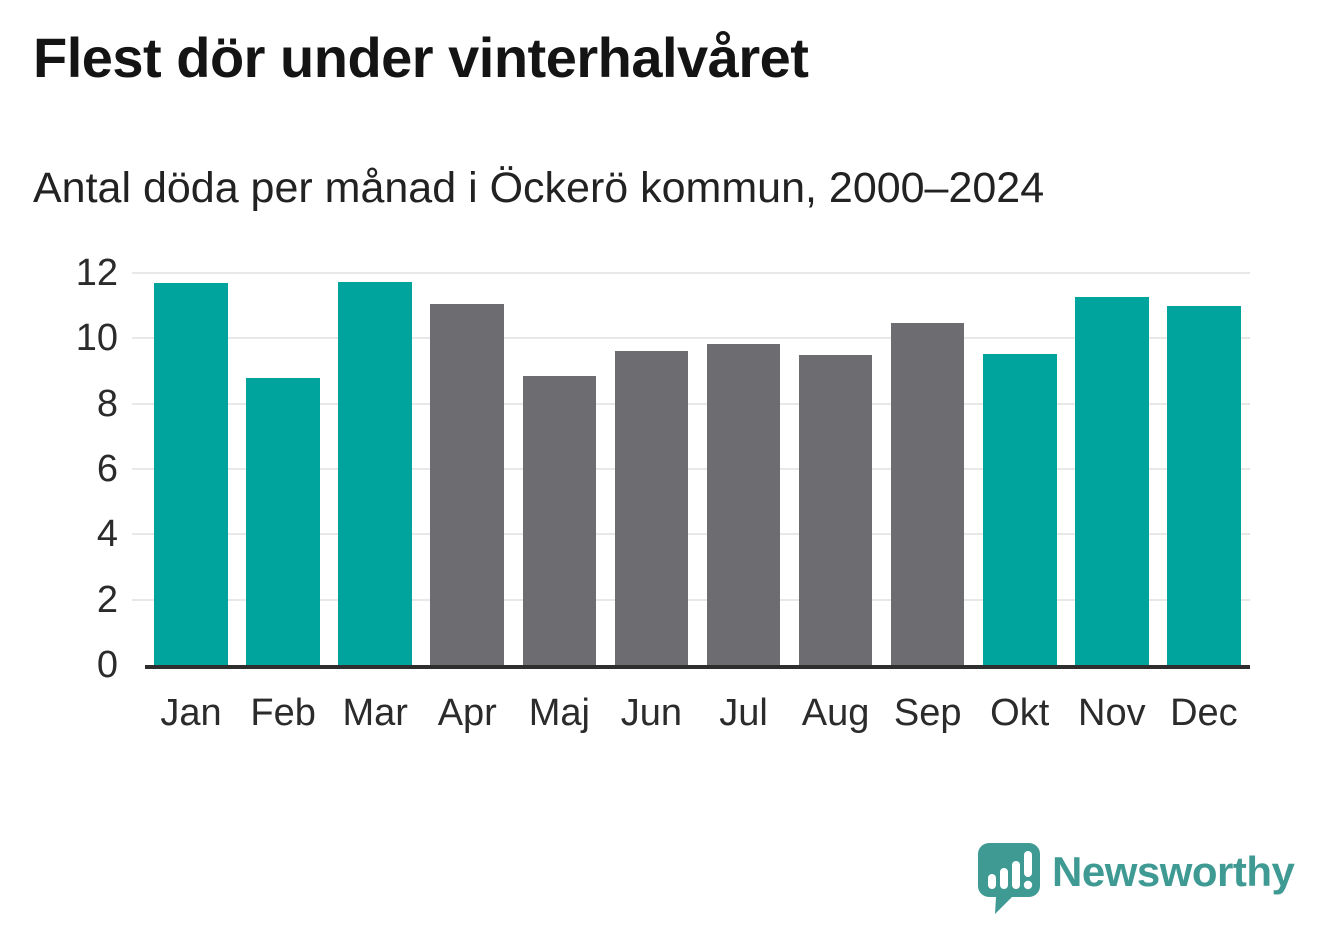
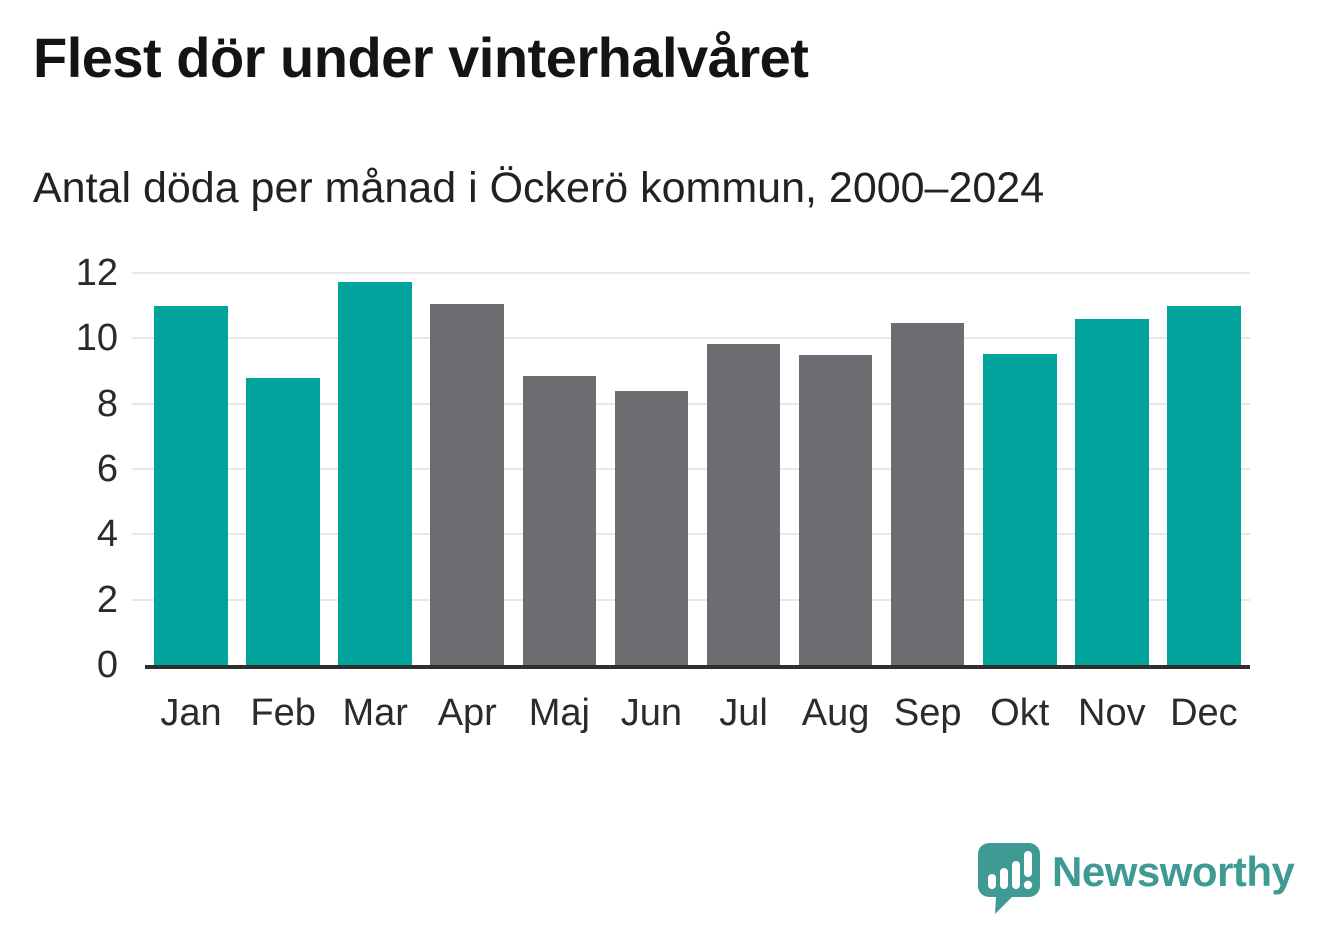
Jan: 11.7 -> 11.0
Jun: 9.6 -> 8.4
Nov: 11.3 -> 10.6
